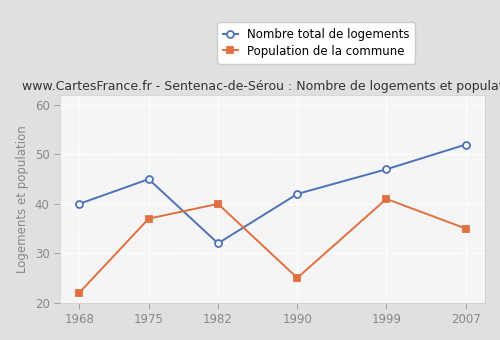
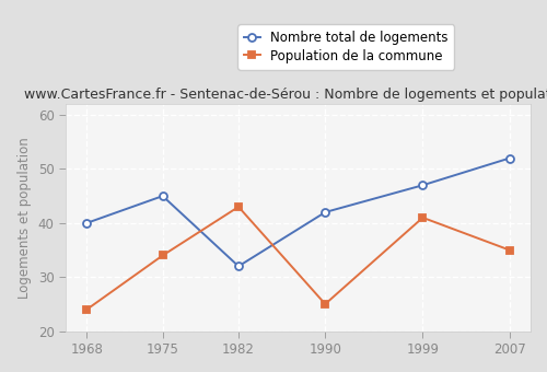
Population de la commune/1968: 22 -> 24
Population de la commune/1975: 37 -> 34
Population de la commune/1982: 40 -> 43
